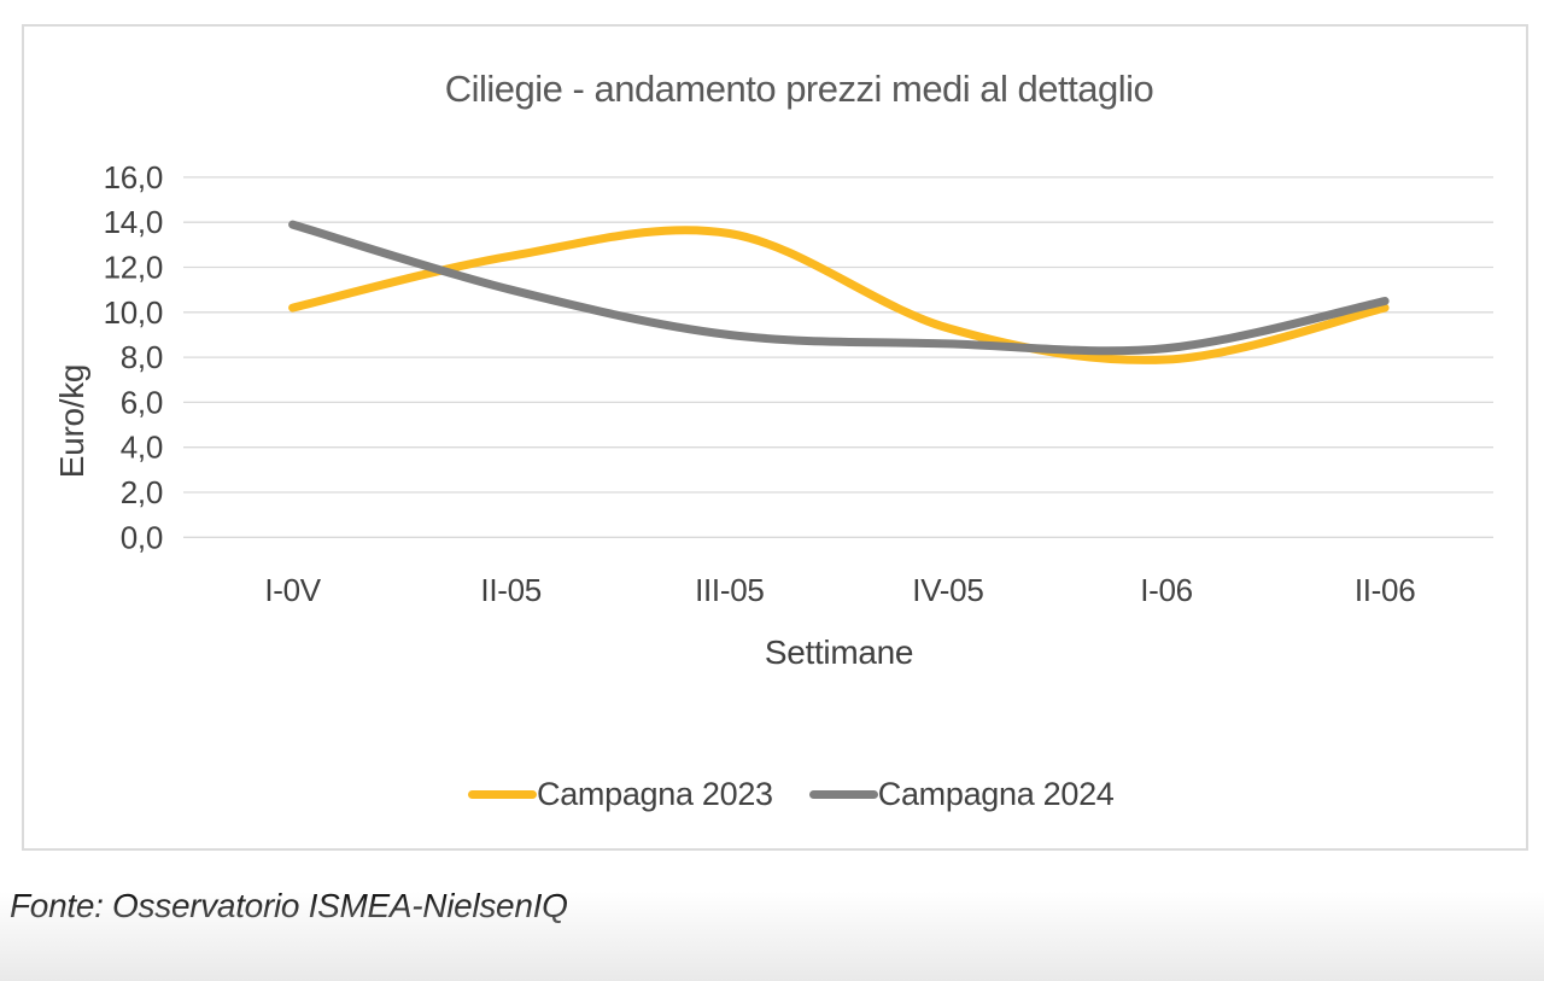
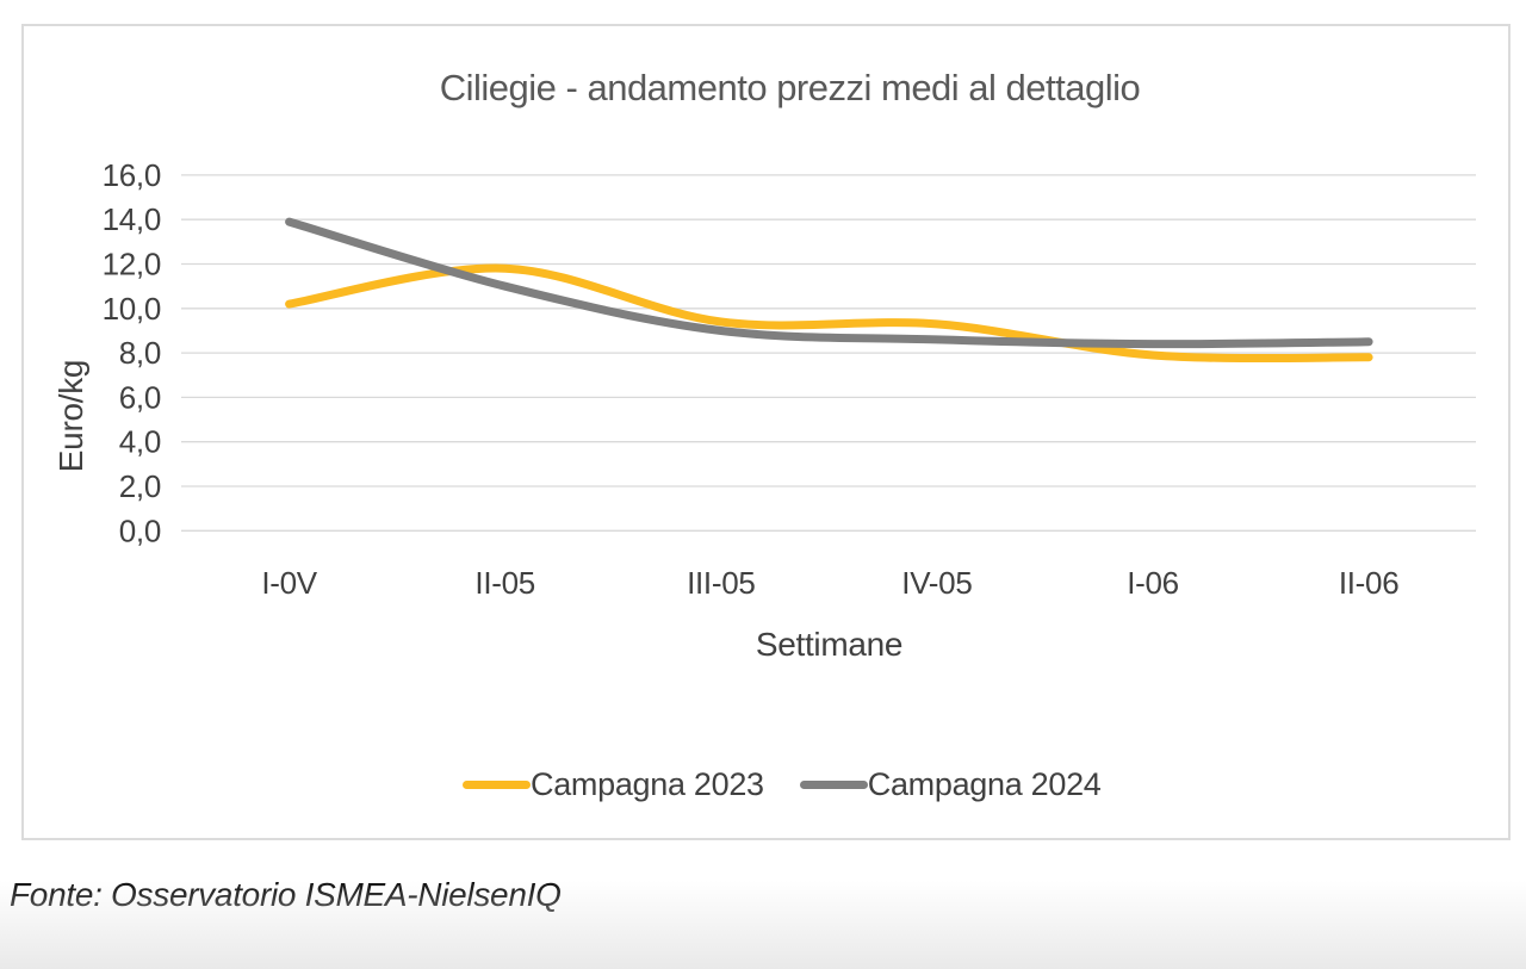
Campagna 2023/II-05: 12,5 -> 11,8
Campagna 2023/III-05: 13,5 -> 9,4
Campagna 2023/II-06: 10,2 -> 7,8
Campagna 2024/II-06: 10,5 -> 8,5
